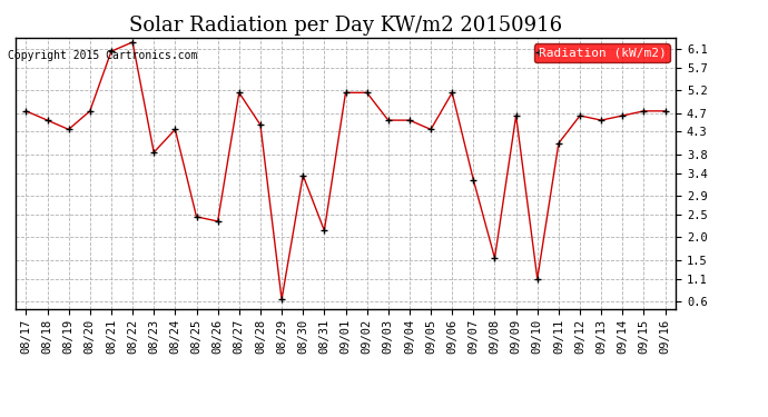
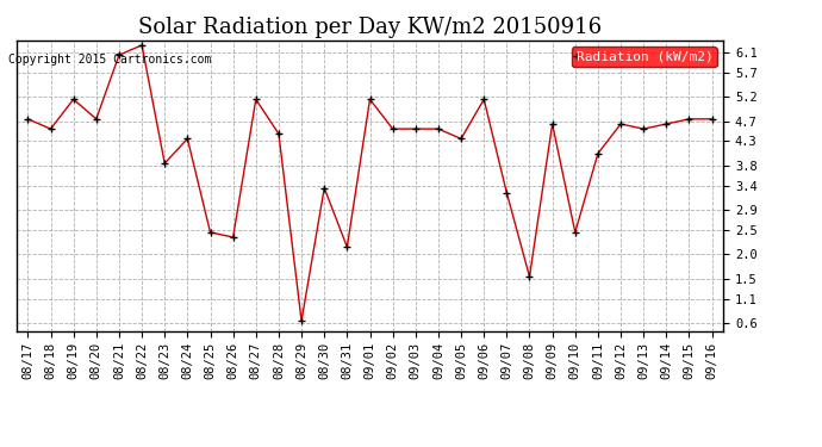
08/19: 4.35 -> 5.15
09/02: 5.15 -> 4.55
09/10: 1.10 -> 2.45
